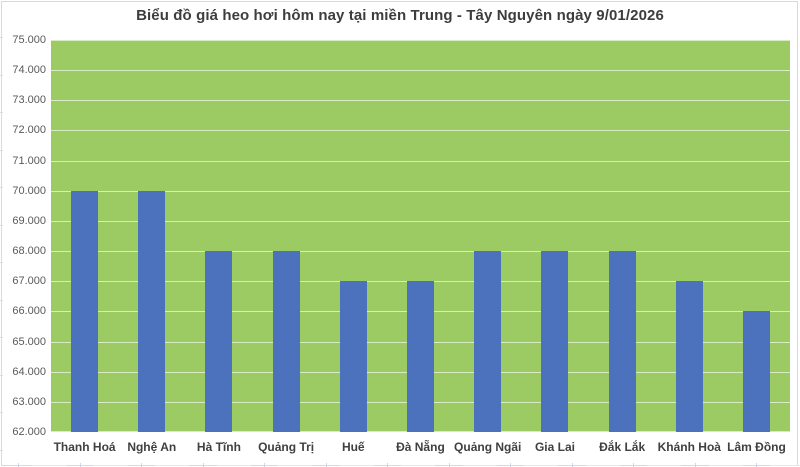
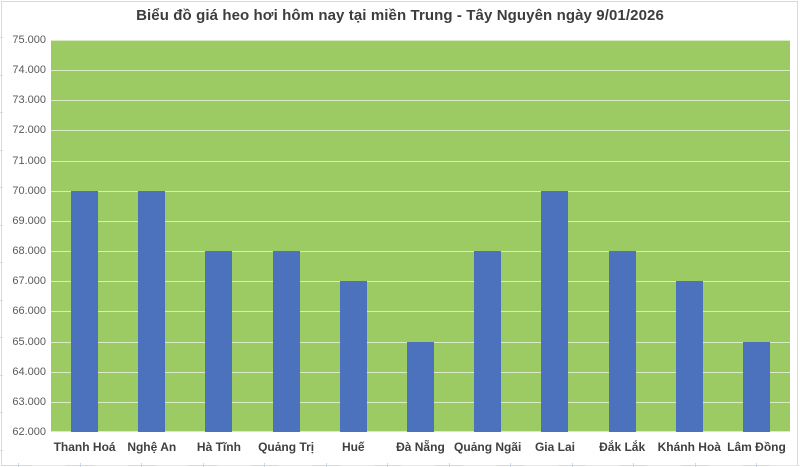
Đà Nẵng: 67000 -> 65000
Gia Lai: 68000 -> 70000
Lâm Đồng: 66000 -> 65000
